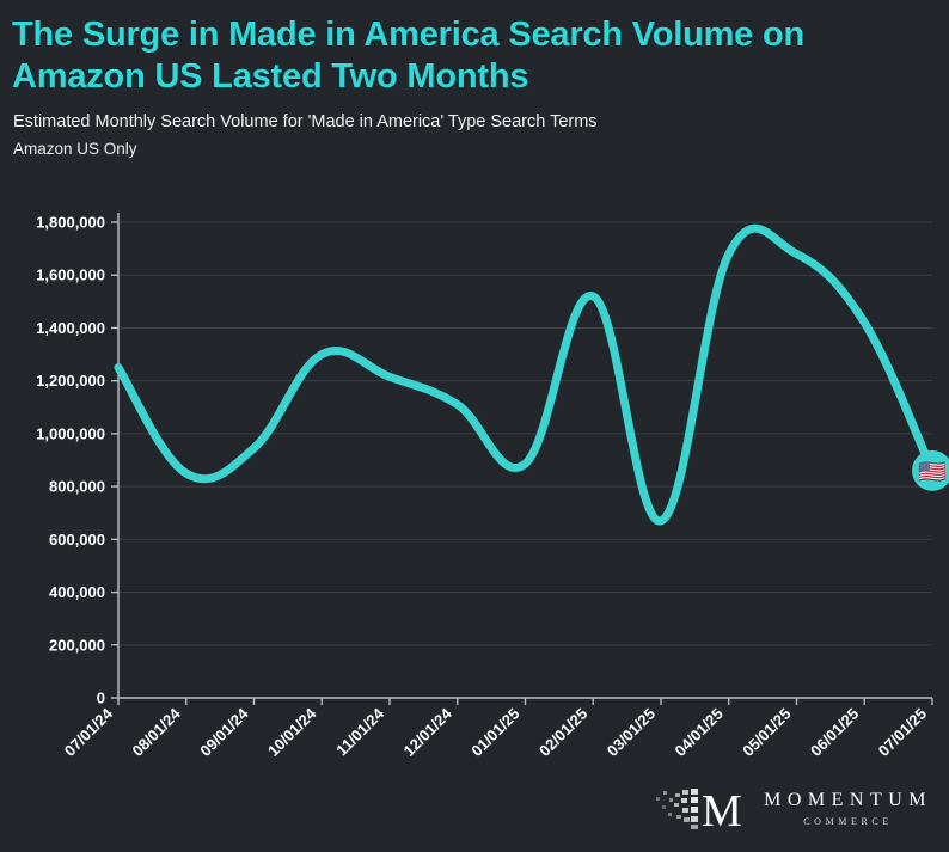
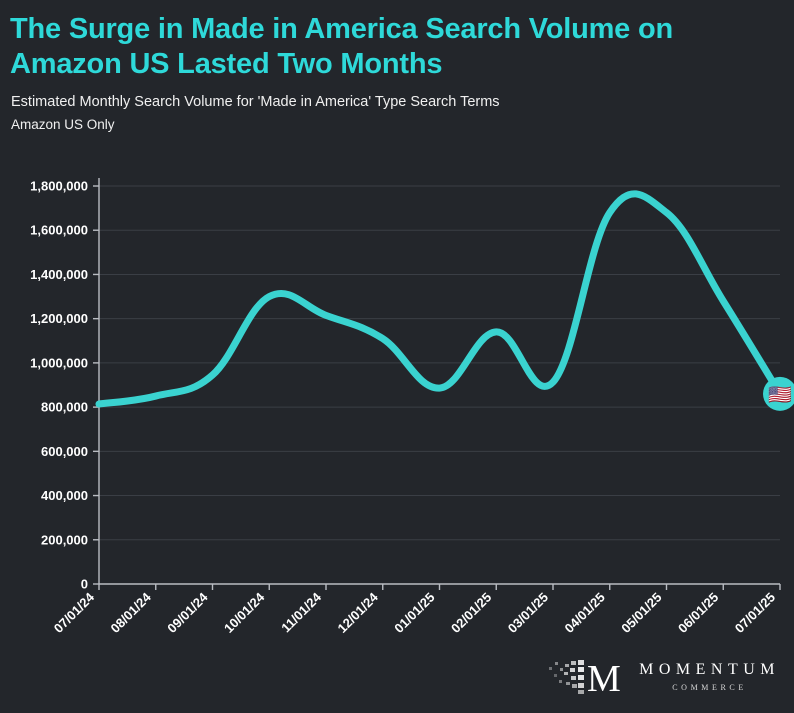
07/01/24: 1250000 -> 810000
02/01/25: 1520000 -> 1140000
03/01/25: 670000 -> 910000
06/01/25: 1420000 -> 1280000
